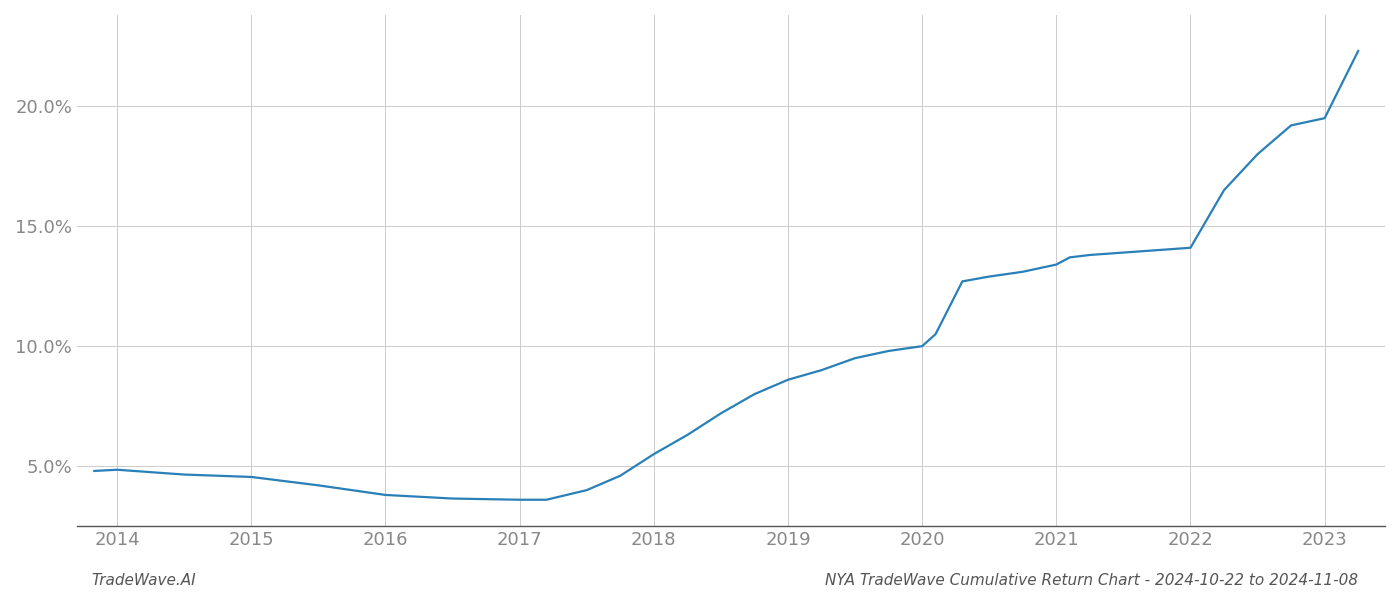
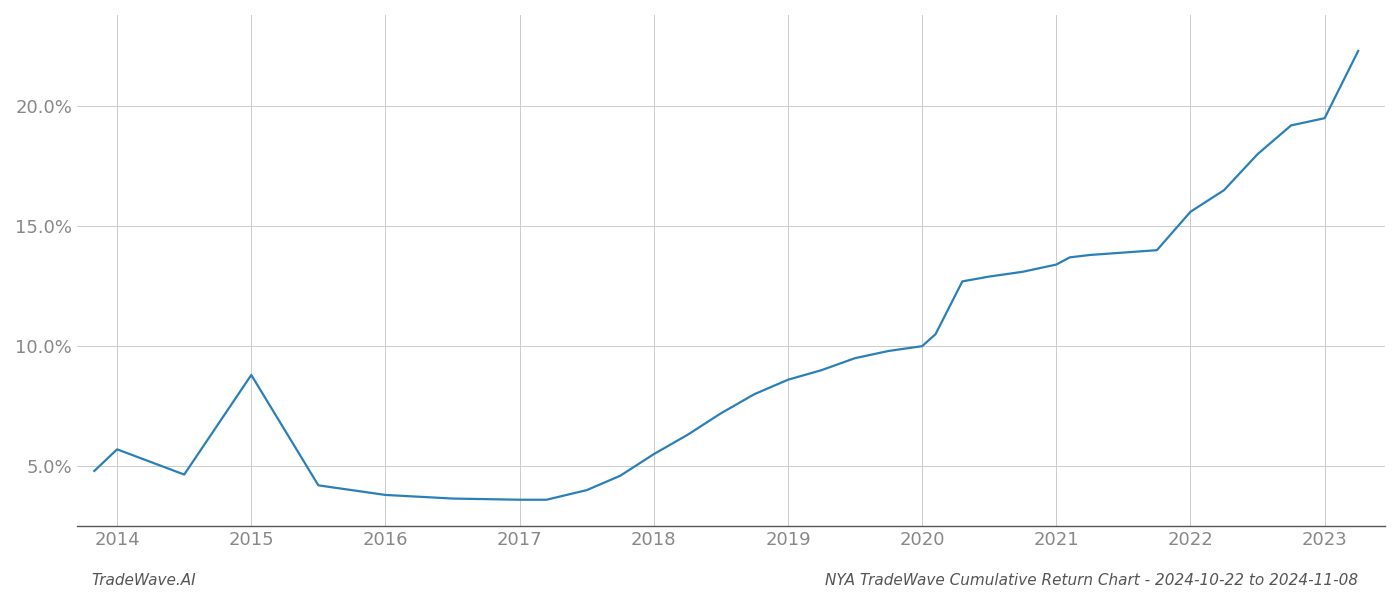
2014: 4.85% -> 5.70%
2015: 4.55% -> 8.80%
2022: 14.10% -> 15.60%
